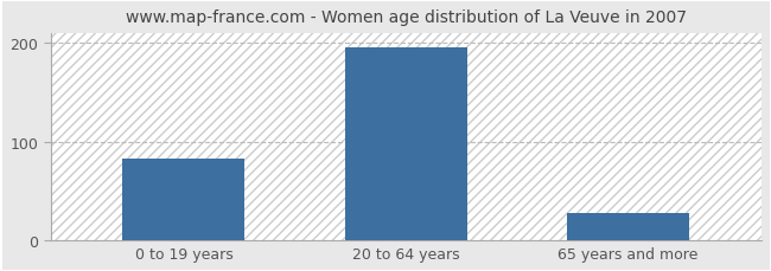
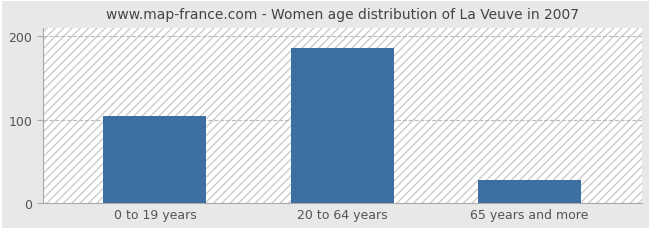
0 to 19 years: 83 -> 104
20 to 64 years: 196 -> 186
